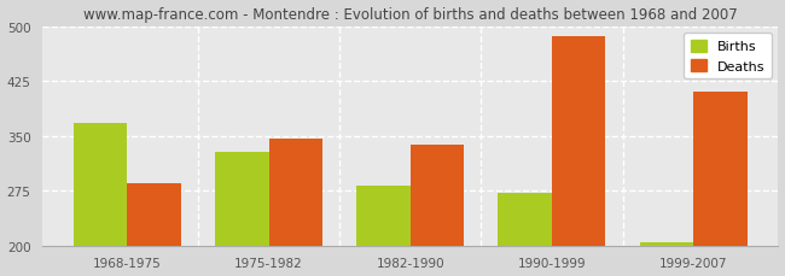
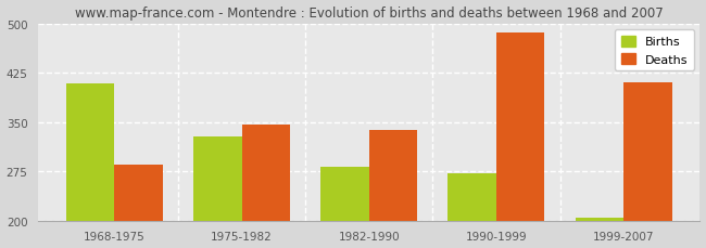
Births/1968-1975: 368 -> 408
